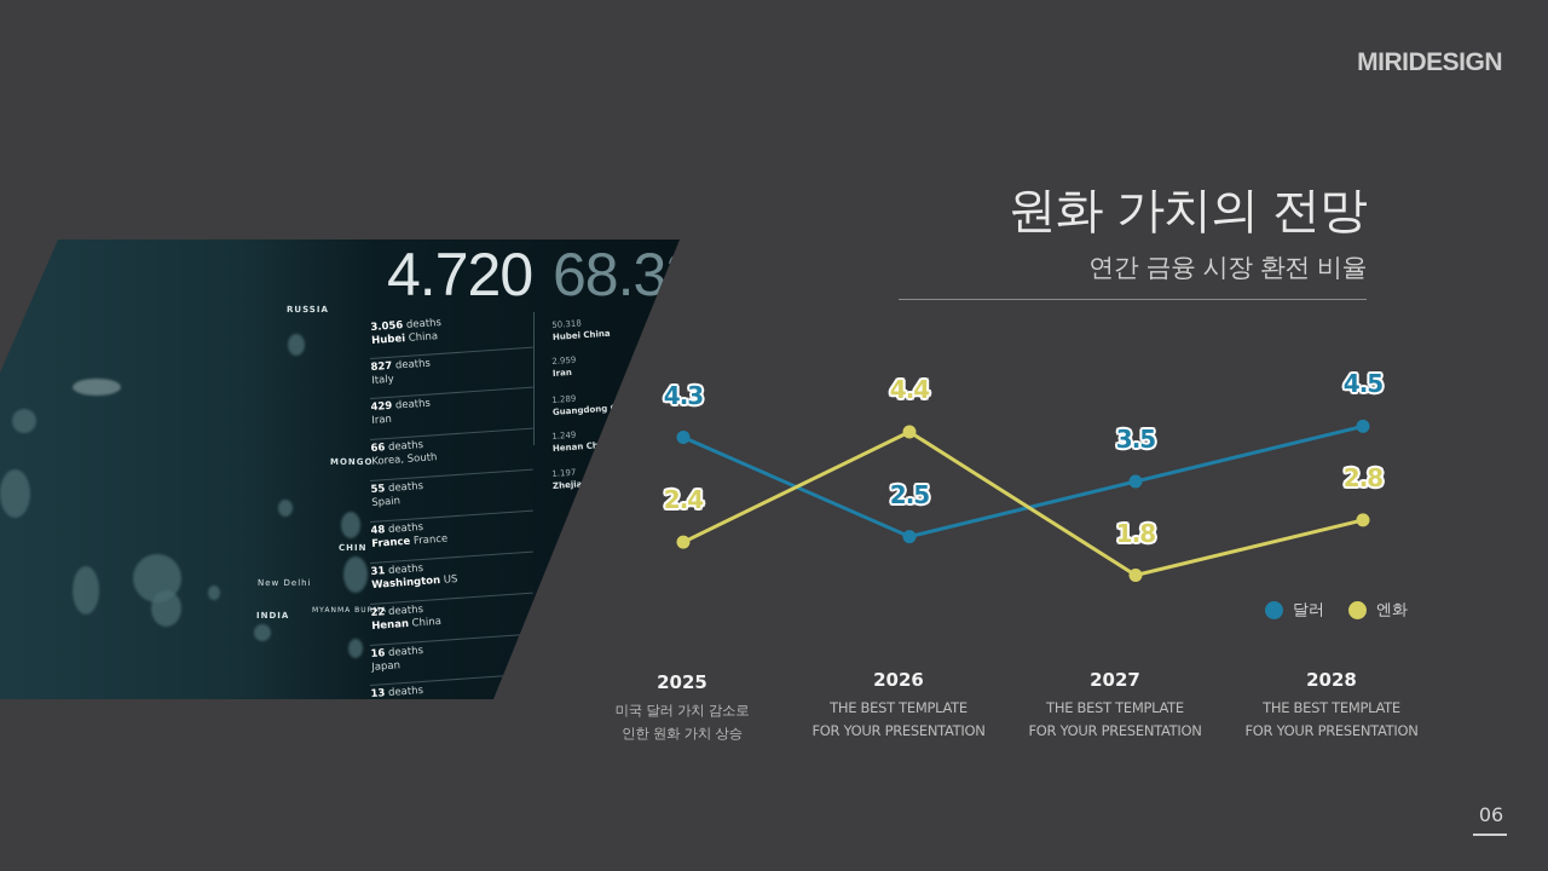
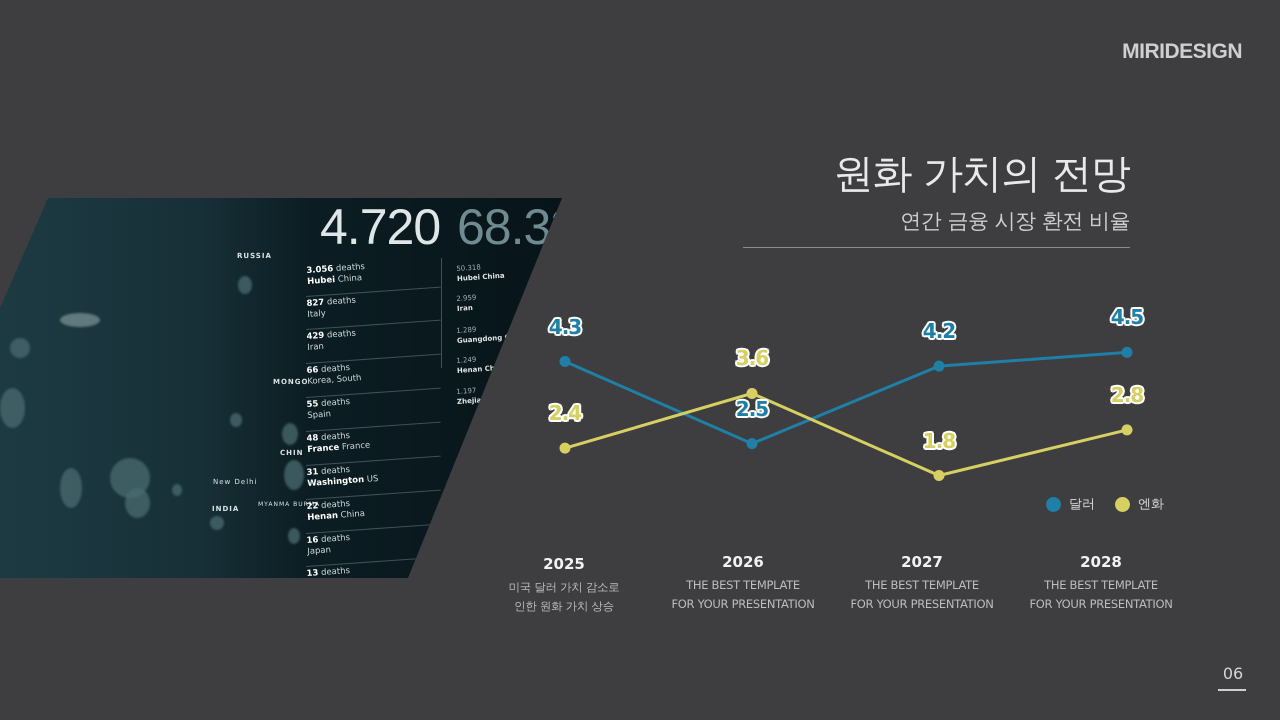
엔화/2026: 4.4 -> 3.6
달러/2027: 3.5 -> 4.2
